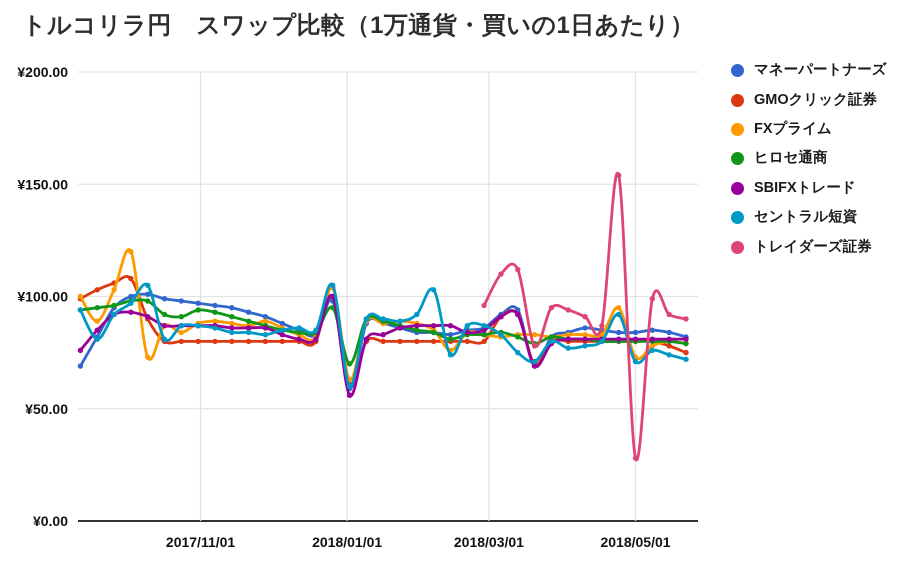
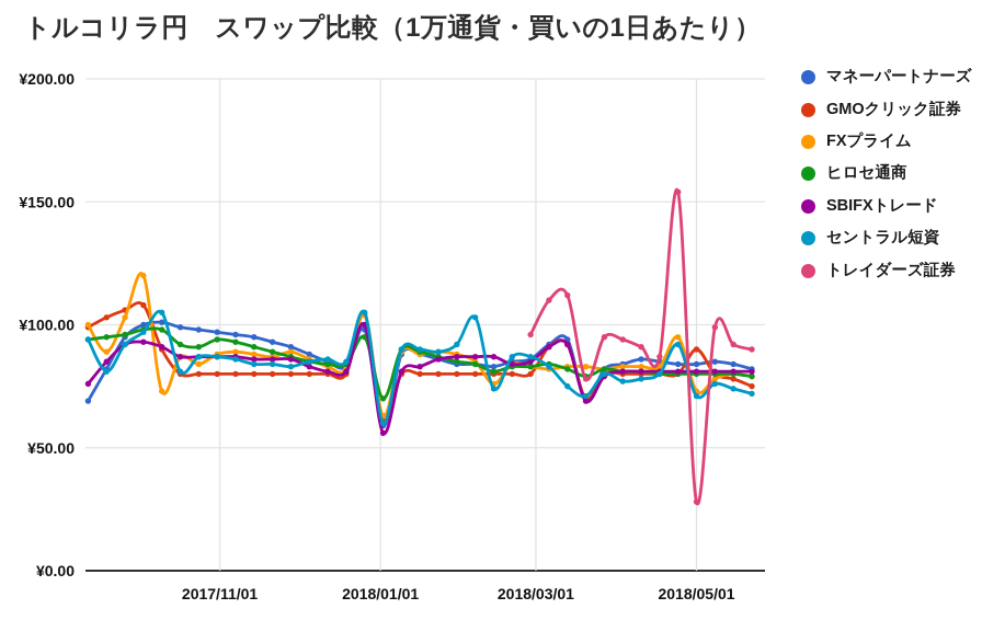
GMOクリック証券/2018/05/01: ¥80 -> ¥90
